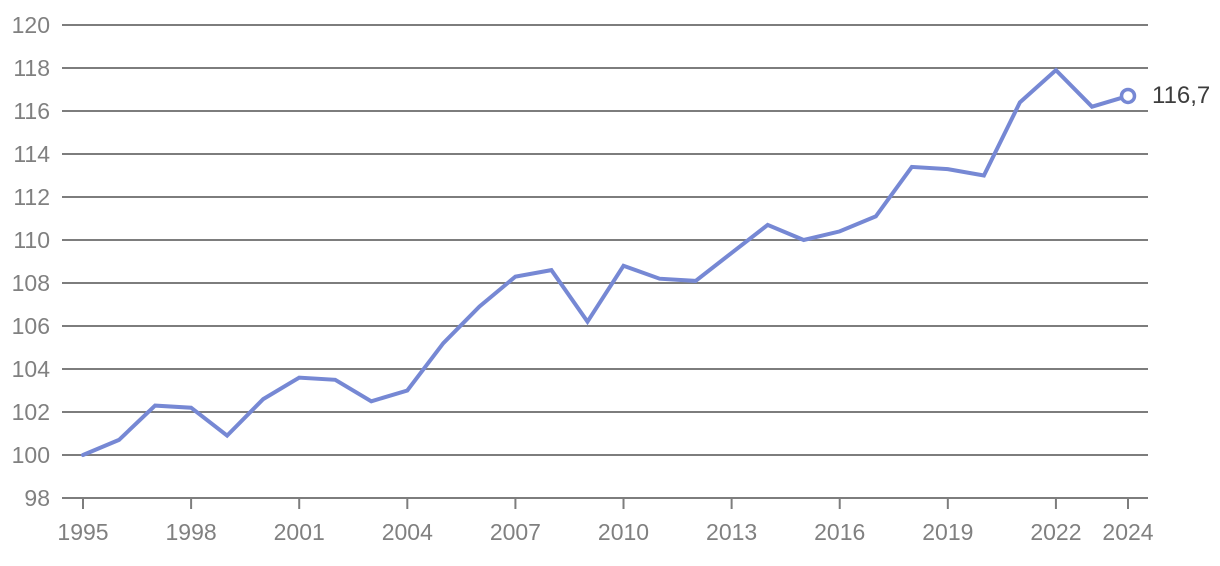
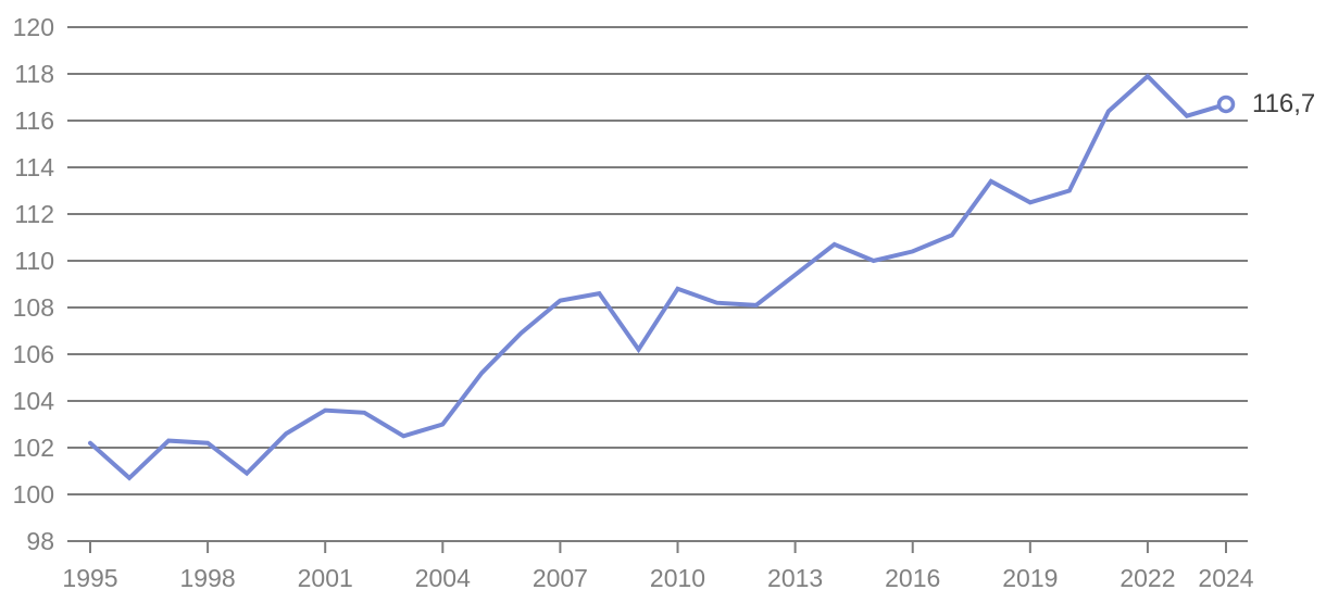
1995: 100.0 -> 102.2
2019: 113.3 -> 112.5
